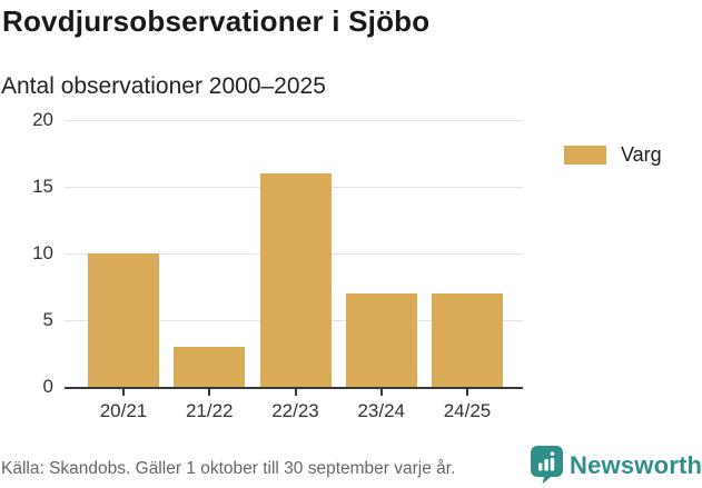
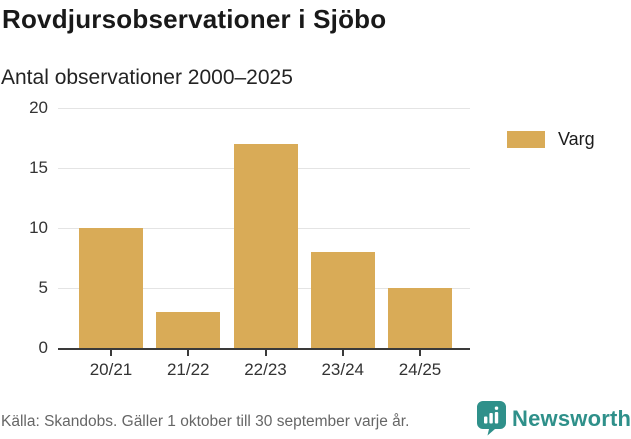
22/23: 16 -> 17
23/24: 7 -> 8
24/25: 7 -> 5
